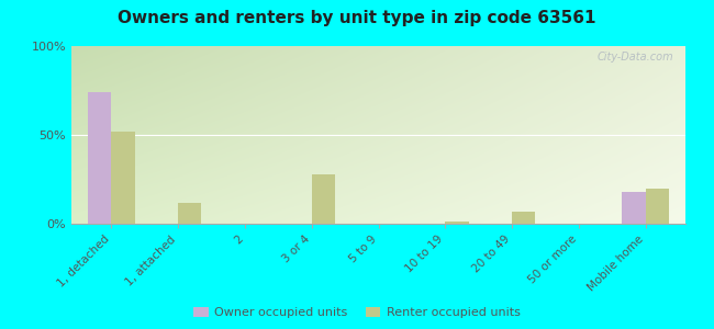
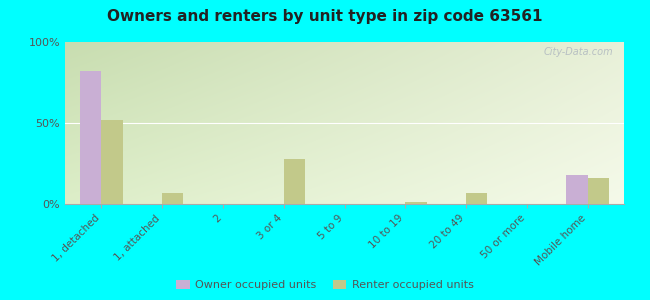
Owner occupied units/1, detached: 74% -> 82%
Renter occupied units/1, attached: 12% -> 7%
Renter occupied units/Mobile home: 20% -> 16%
